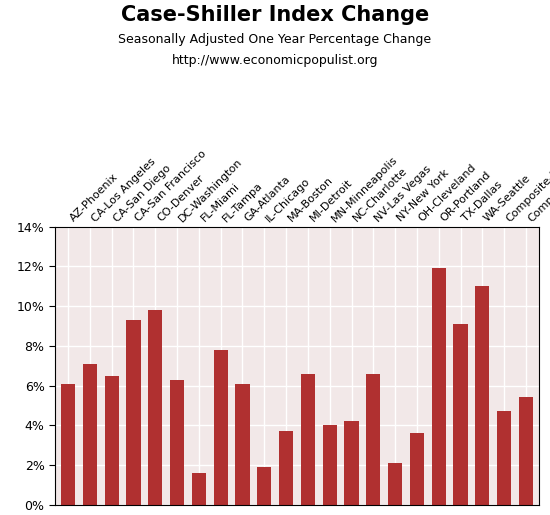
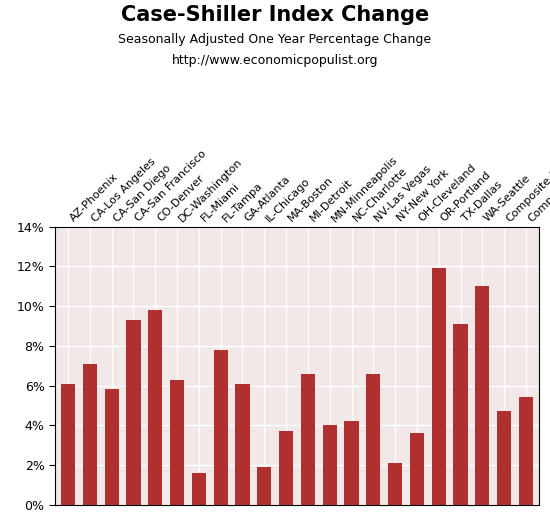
CA-San Diego: 6.5% -> 5.8%
